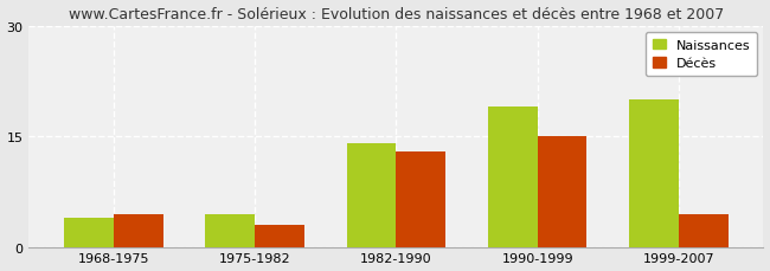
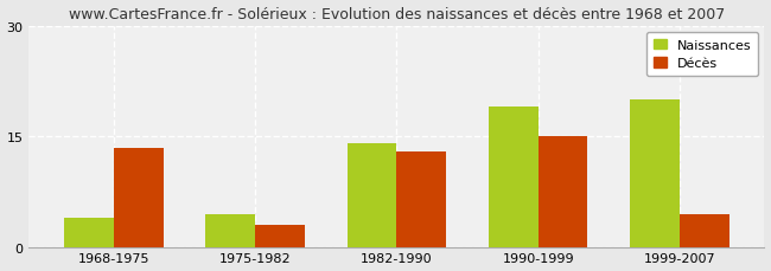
Décès/1968-1975: 4.5 -> 13.4
